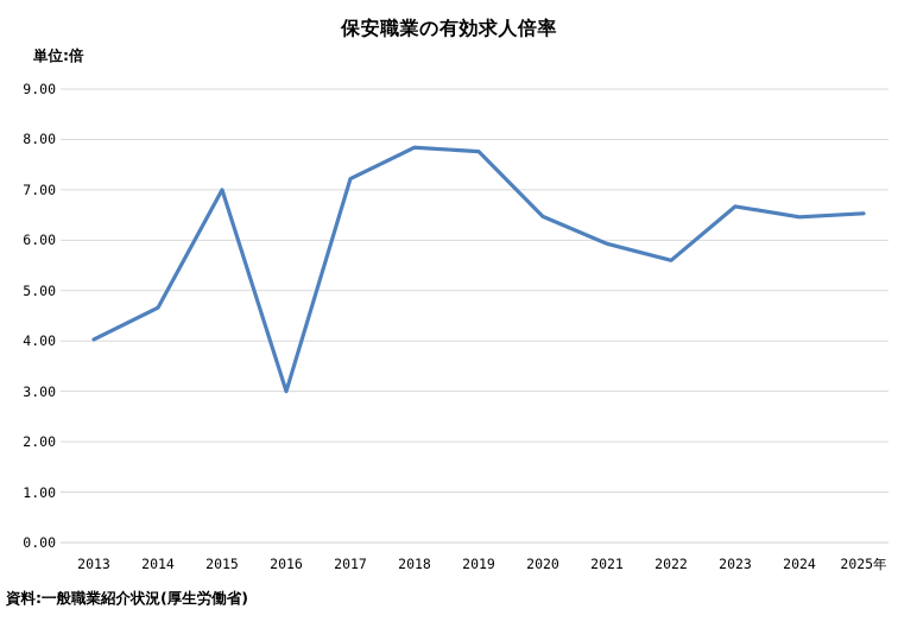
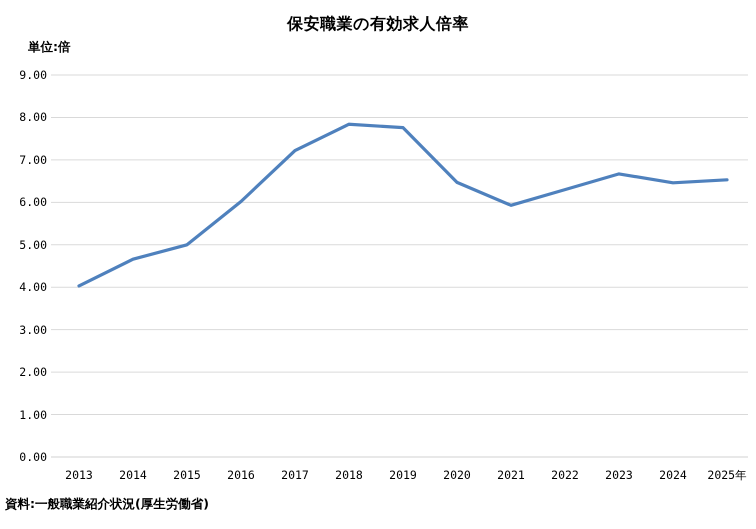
2015: 7.0 -> 5.0
2016: 3.0 -> 6.0
2022: 5.6 -> 6.3
